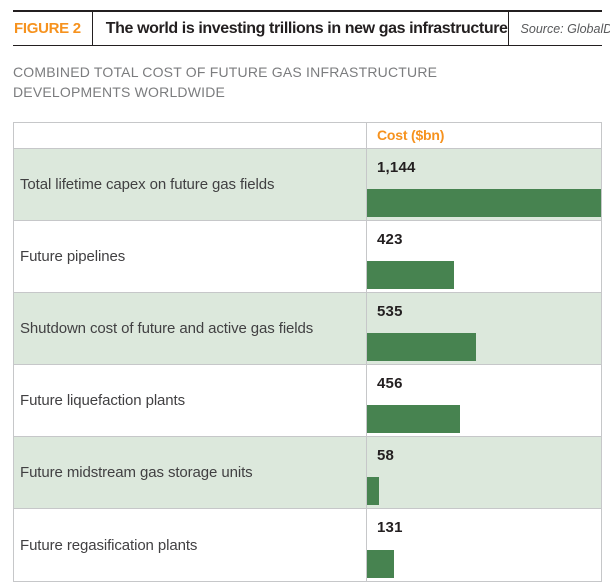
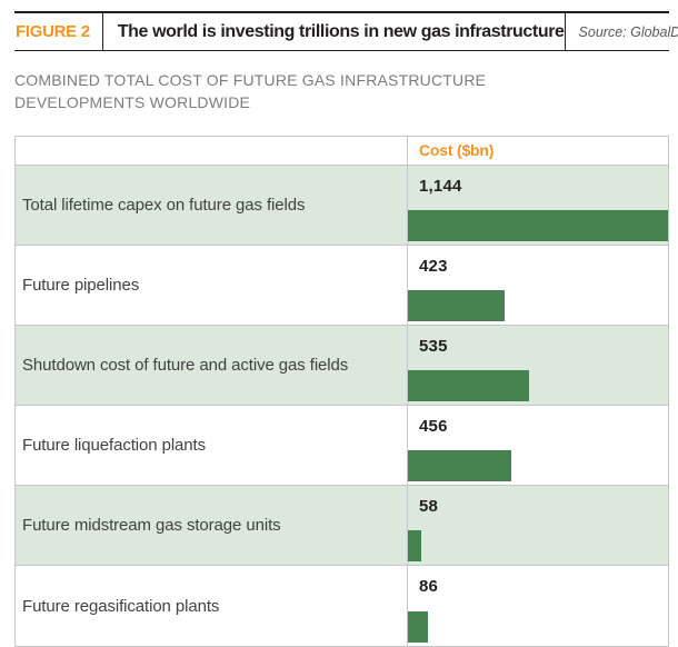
Future regasification plants: 131 -> 86
